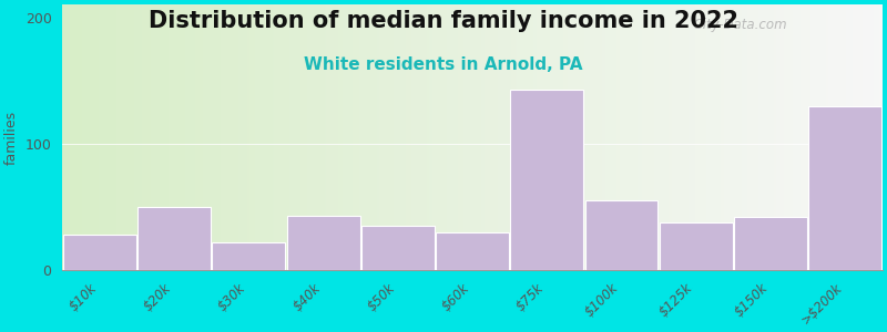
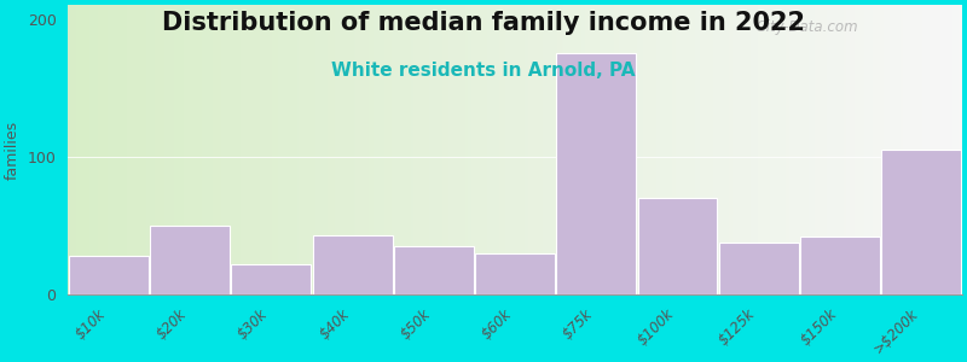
$75k: 143 -> 175
$100k: 55 -> 70
>$200k: 130 -> 105
